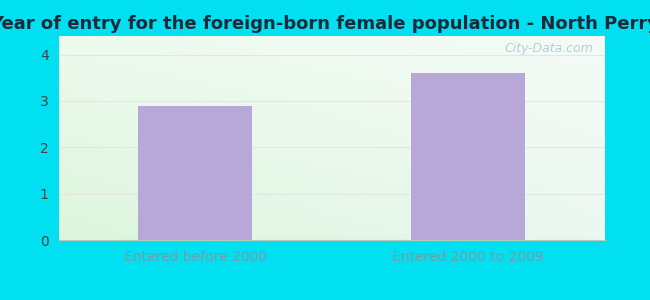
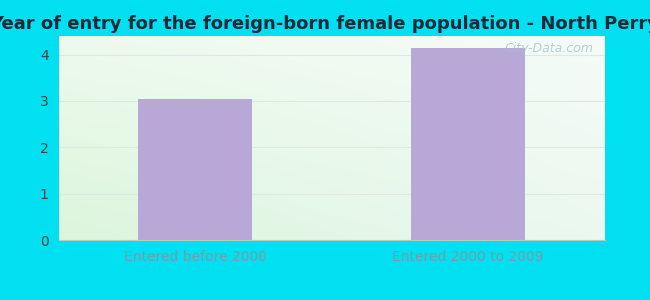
Entered before 2000: 2.88 -> 3.05
Entered 2000 to 2009: 3.60 -> 4.15
